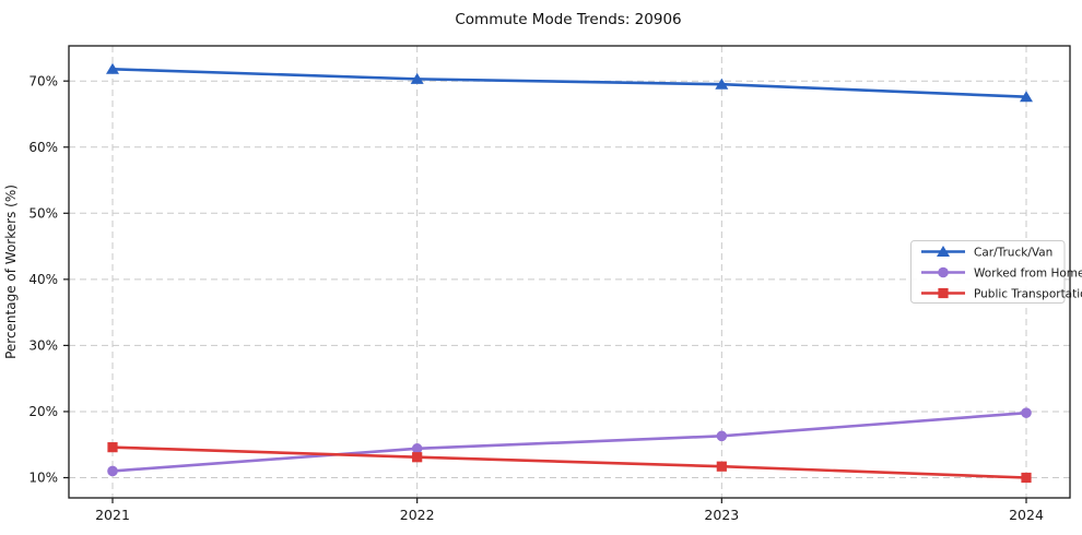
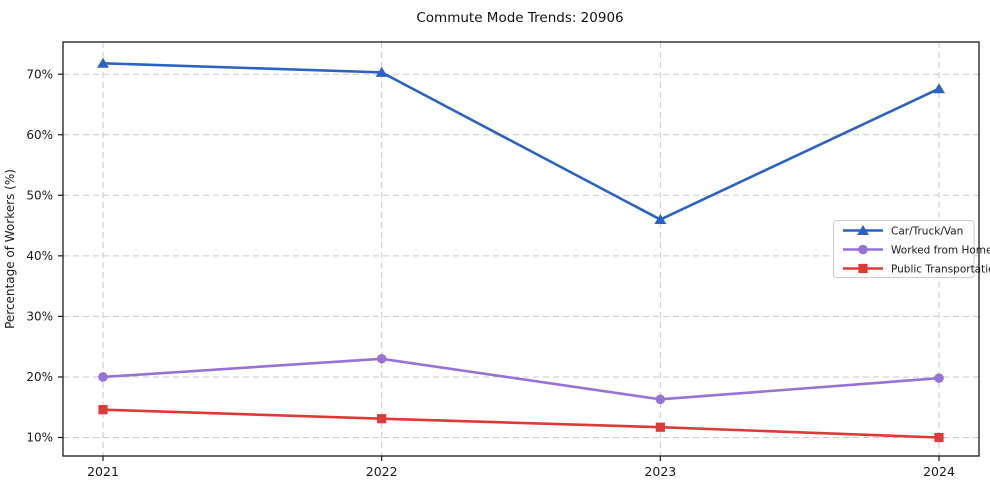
Worked from Home/2021: 11% -> 20%
Worked from Home/2022: 14% -> 23%
Car/Truck/Van/2023: 70% -> 46%
